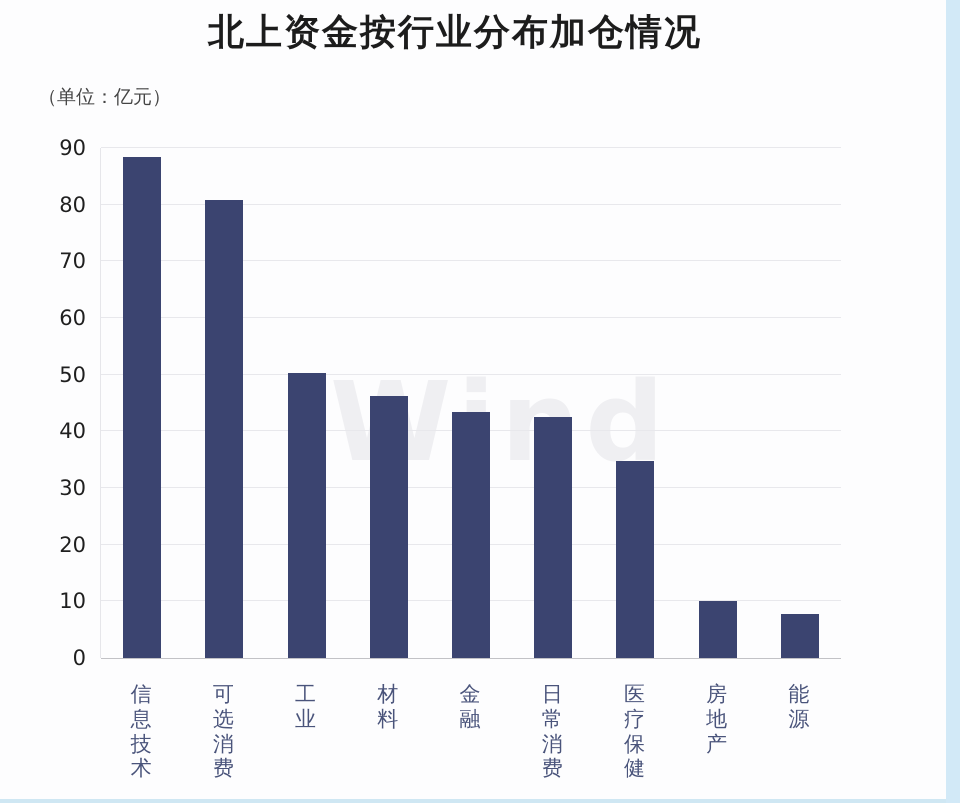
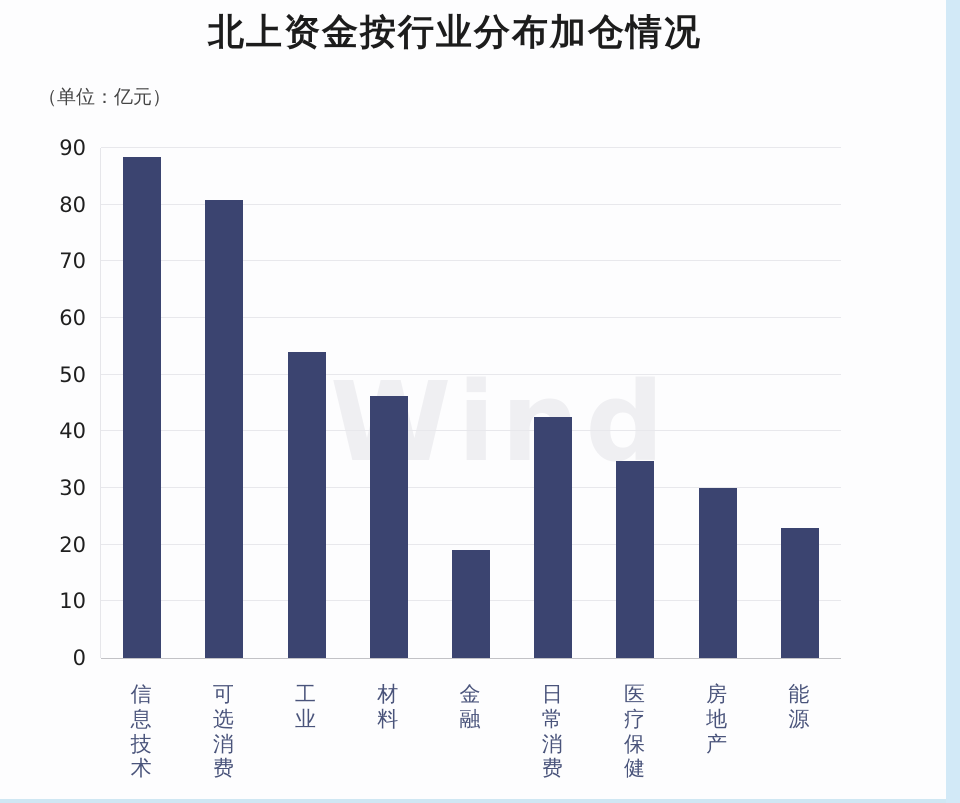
工业: 50 -> 54
金融: 44 -> 19
房地产: 10 -> 30
能源: 8 -> 23
